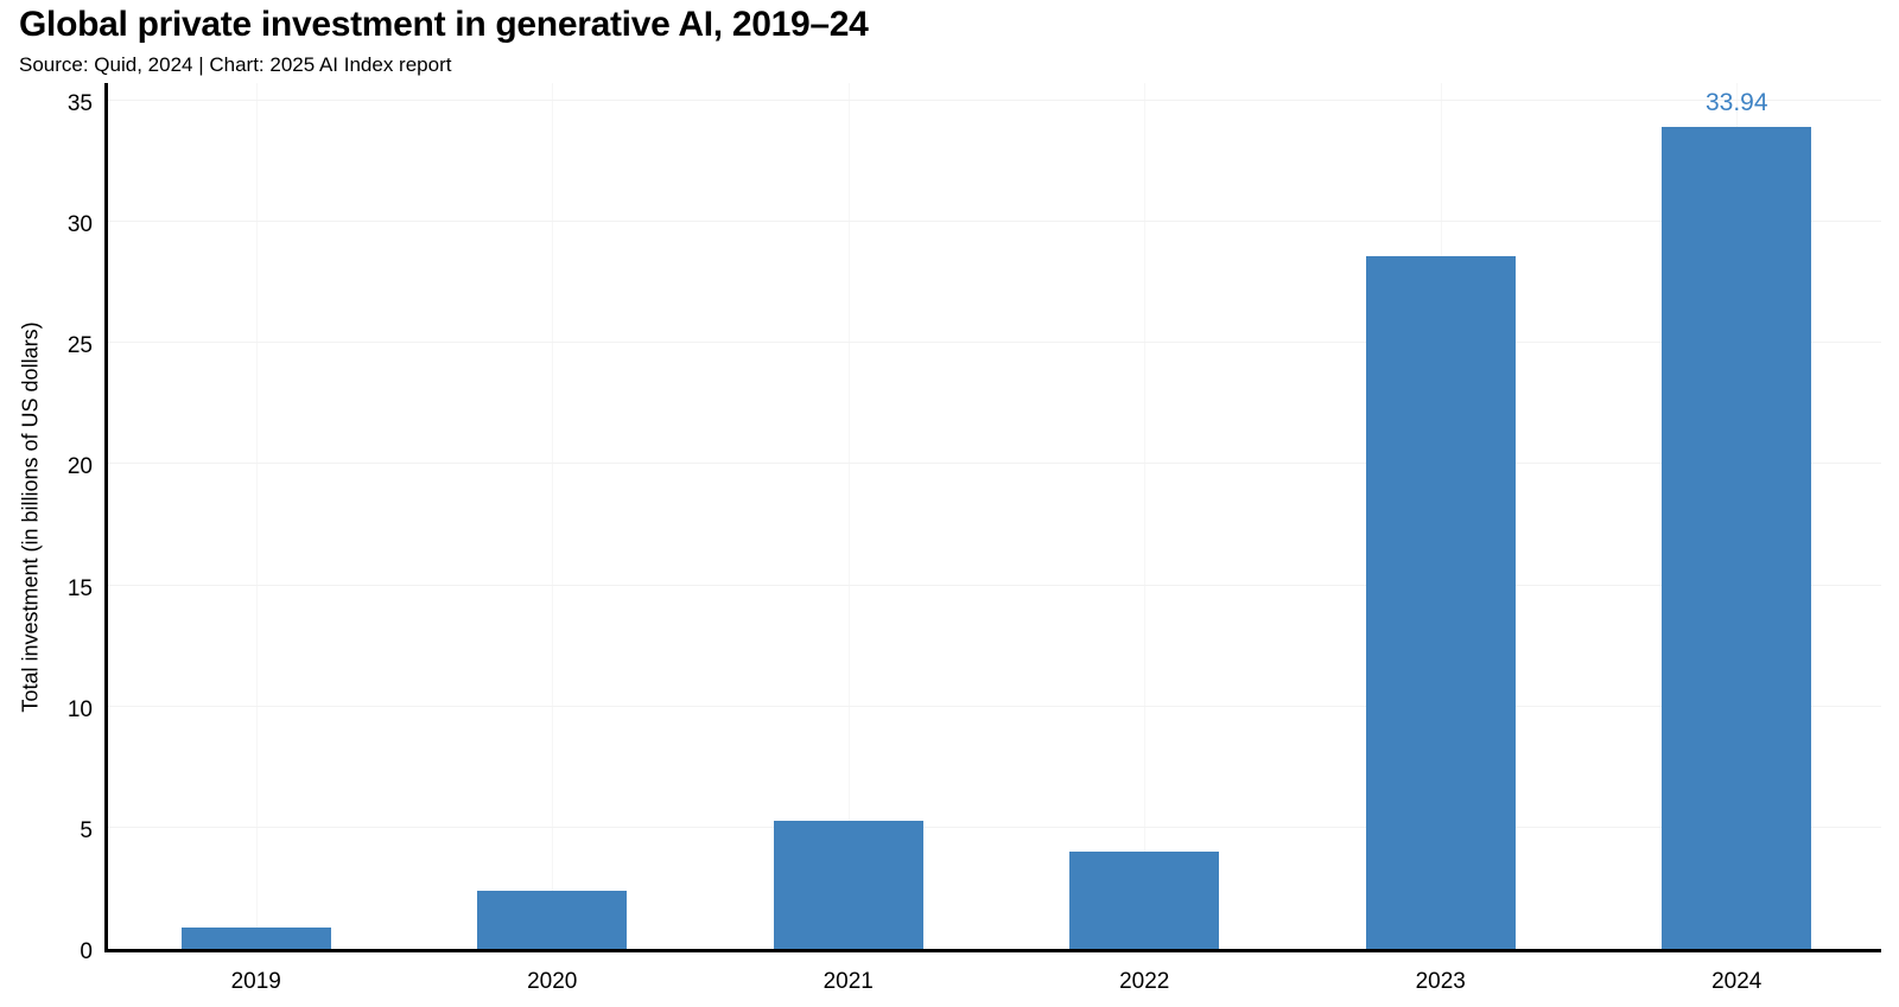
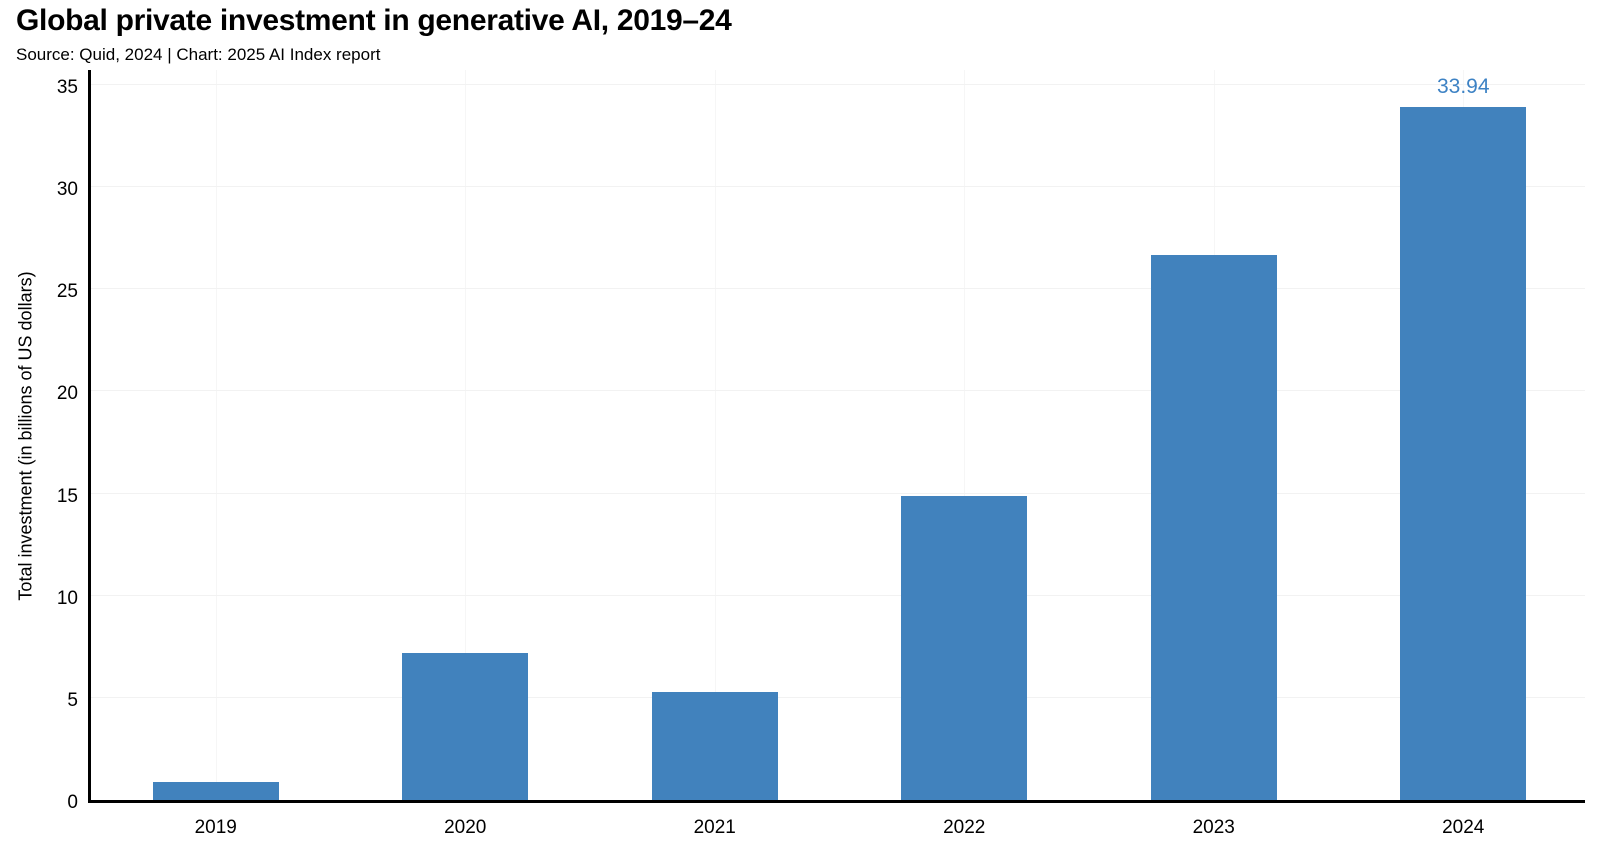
2020: 2.4 -> 7.2
2022: 4.0 -> 14.9
2023: 28.6 -> 26.7
